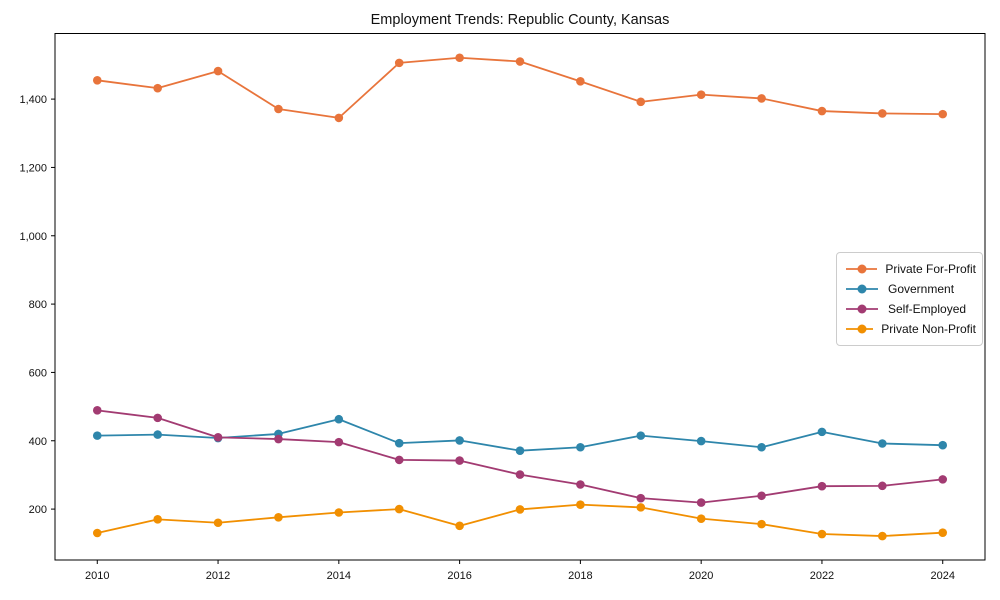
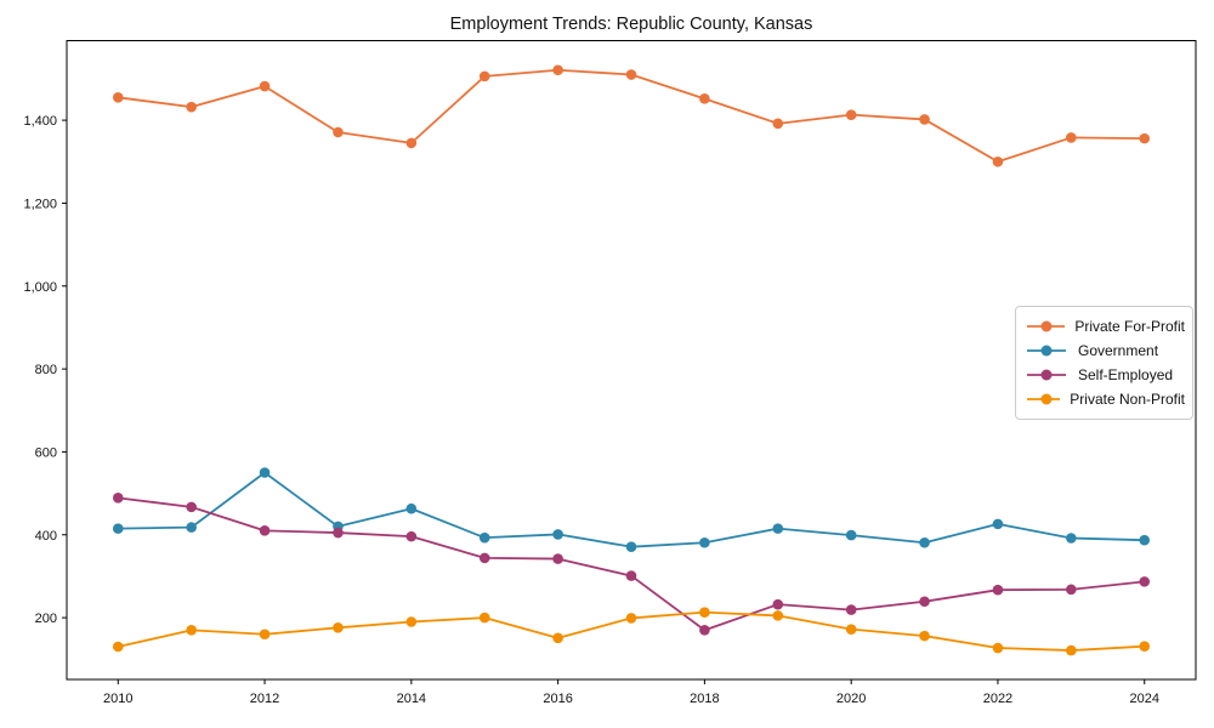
Government/2012: 410 -> 550
Self-Employed/2018: 270 -> 170
Private For-Profit/2022: 1360 -> 1300
